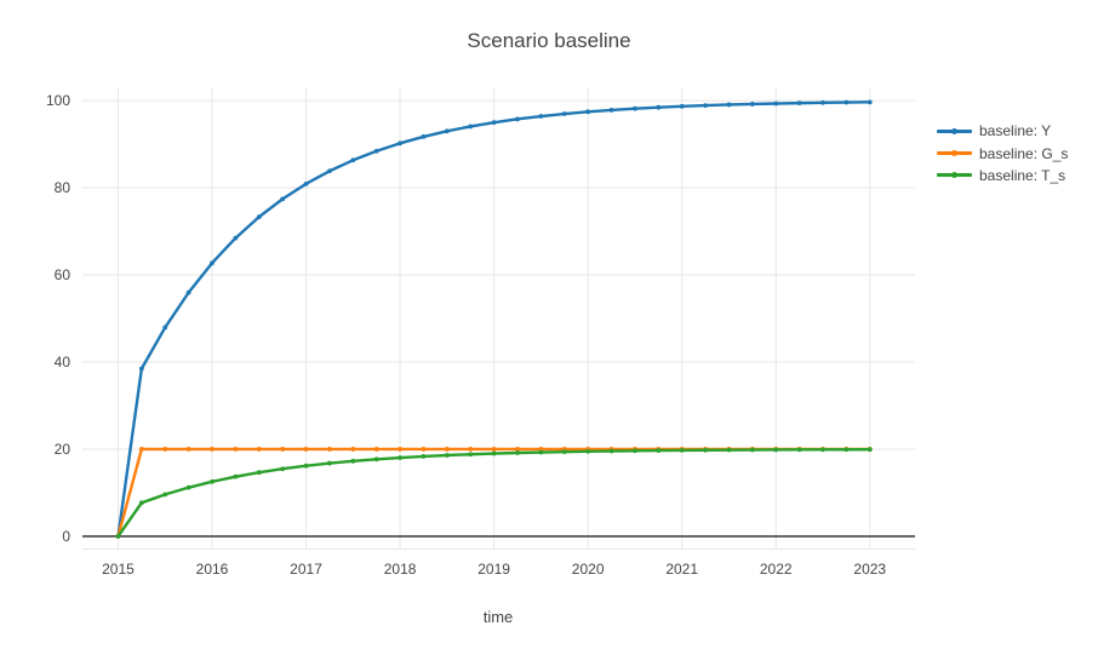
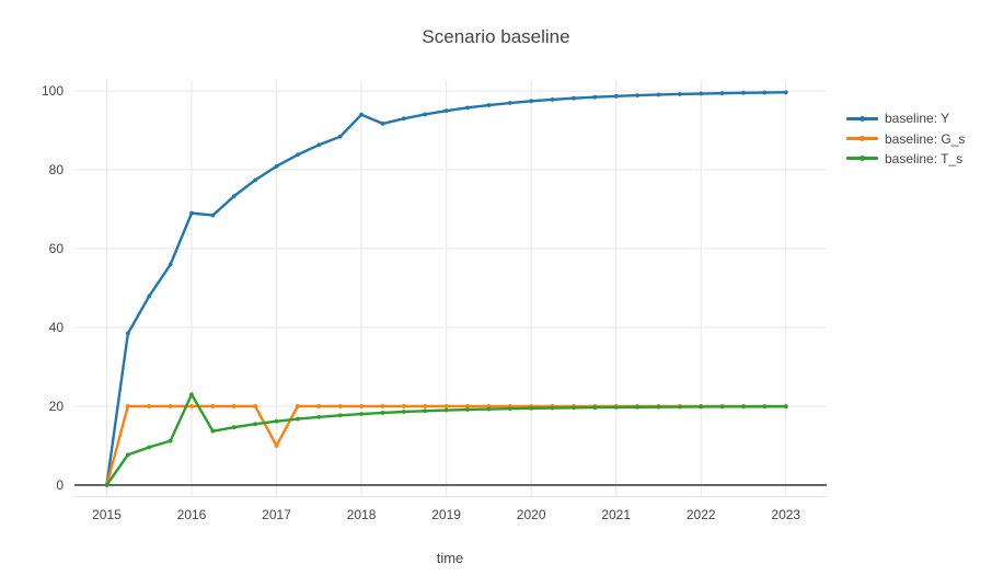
baseline: Y/2016: 63 -> 69
baseline: T_s/2016: 13 -> 23
baseline: G_s/2017: 20 -> 10
baseline: Y/2018: 90 -> 94
